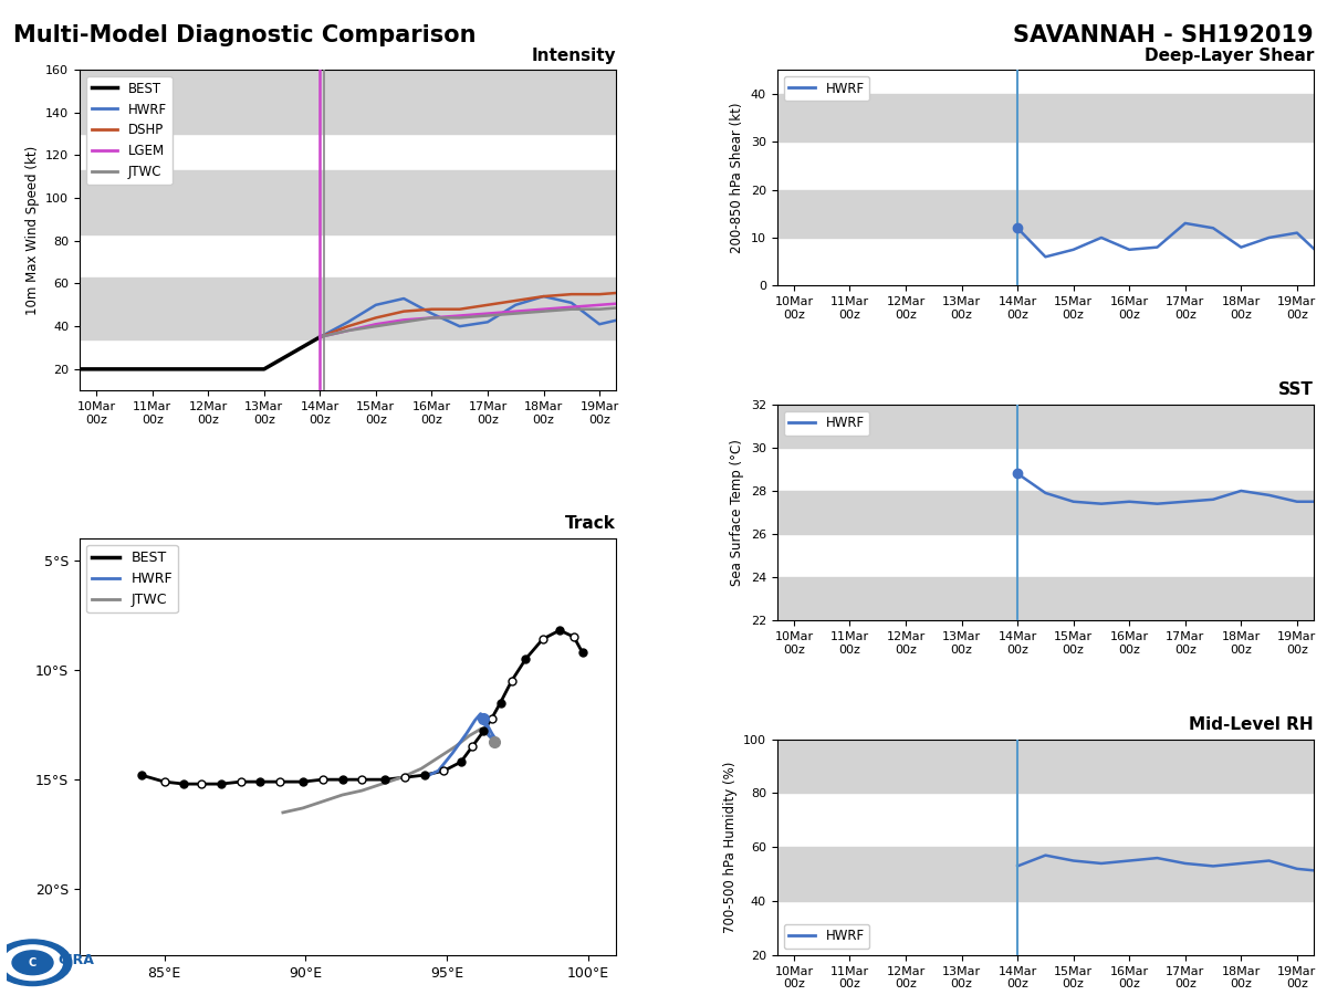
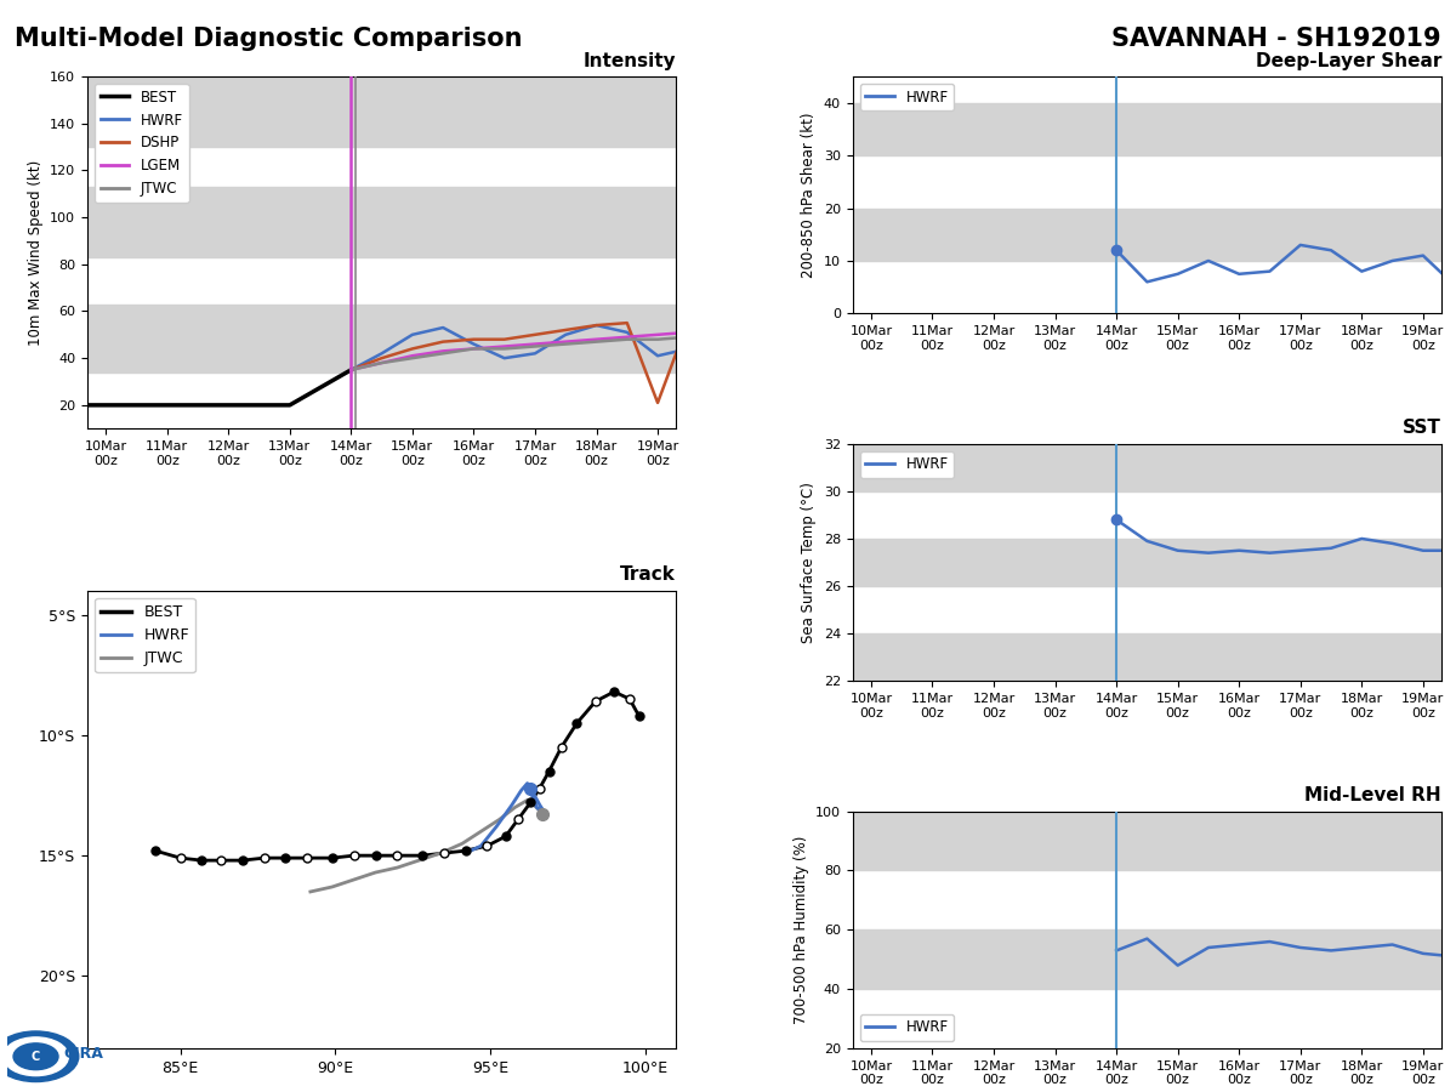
Intensity/DSHP/19Mar 00z: 55 -> 21
Mid-Level RH/15Mar 00z: 55 -> 48
